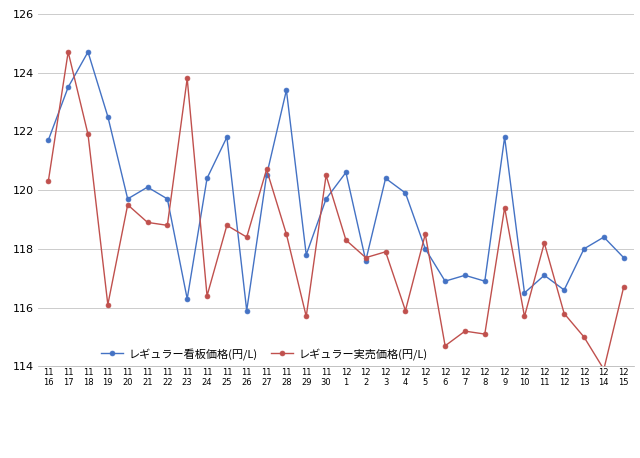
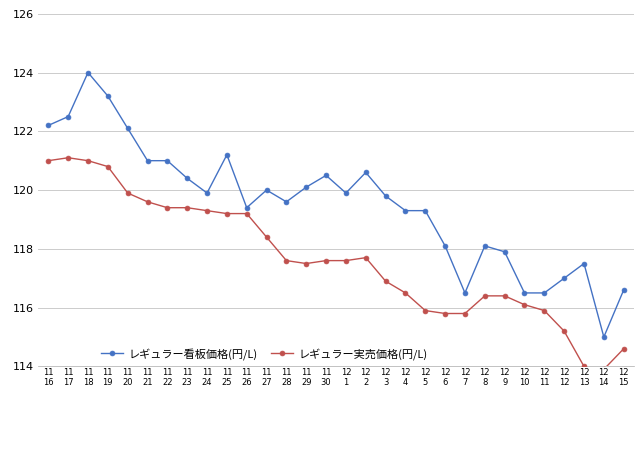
レギュラー看板価格(円/L)/11 16: 121.7 -> 122.2
レギュラー実売価格(円/L)/11 16: 120.3 -> 121.0
レギュラー看板価格(円/L)/11 17: 123.5 -> 122.5
レギュラー実売価格(円/L)/11 17: 124.7 -> 121.1
レギュラー看板価格(円/L)/11 18: 124.7 -> 124.0
レギュラー実売価格(円/L)/11 18: 121.9 -> 121.0
レギュラー看板価格(円/L)/11 19: 122.5 -> 123.2
レギュラー実売価格(円/L)/11 19: 116.1 -> 120.8
レギュラー看板価格(円/L)/11 20: 119.7 -> 122.1
レギュラー実売価格(円/L)/11 20: 119.5 -> 119.9
レギュラー看板価格(円/L)/11 21: 120.1 -> 121.0
レギュラー実売価格(円/L)/11 21: 118.9 -> 119.6
レギュラー看板価格(円/L)/11 22: 119.7 -> 121.0
レギュラー実売価格(円/L)/11 22: 118.8 -> 119.4
レギュラー看板価格(円/L)/11 23: 116.3 -> 120.4
レギュラー実売価格(円/L)/11 23: 123.8 -> 119.4
レギュラー看板価格(円/L)/11 24: 120.4 -> 119.9
レギュラー実売価格(円/L)/11 24: 116.4 -> 119.3
レギュラー看板価格(円/L)/11 25: 121.8 -> 121.2
レギュラー実売価格(円/L)/11 25: 118.8 -> 119.2
レギュラー看板価格(円/L)/11 26: 115.9 -> 119.4
レギュラー実売価格(円/L)/11 26: 118.4 -> 119.2
レギュラー看板価格(円/L)/11 27: 120.5 -> 120.0
レギュラー実売価格(円/L)/11 27: 120.7 -> 118.4
レギュラー看板価格(円/L)/11 28: 123.4 -> 119.6
レギュラー実売価格(円/L)/11 28: 118.5 -> 117.6
レギュラー看板価格(円/L)/11 29: 117.8 -> 120.1
レギュラー実売価格(円/L)/11 29: 115.7 -> 117.5
レギュラー看板価格(円/L)/11 30: 119.7 -> 120.5
レギュラー実売価格(円/L)/11 30: 120.5 -> 117.6
レギュラー看板価格(円/L)/12 1: 120.6 -> 119.9
レギュラー実売価格(円/L)/12 1: 118.3 -> 117.6
レギュラー看板価格(円/L)/12 2: 117.6 -> 120.6
レギュラー看板価格(円/L)/12 3: 120.4 -> 119.8
レギュラー実売価格(円/L)/12 3: 117.9 -> 116.9
レギュラー看板価格(円/L)/12 4: 119.9 -> 119.3
レギュラー実売価格(円/L)/12 4: 115.9 -> 116.5
レギュラー看板価格(円/L)/12 5: 118.0 -> 119.3
レギュラー実売価格(円/L)/12 5: 118.5 -> 115.9
レギュラー看板価格(円/L)/12 6: 116.9 -> 118.1
レギュラー実売価格(円/L)/12 6: 114.7 -> 115.8
レギュラー看板価格(円/L)/12 7: 117.1 -> 116.5
レギュラー実売価格(円/L)/12 7: 115.2 -> 115.8
レギュラー看板価格(円/L)/12 8: 116.9 -> 118.1
レギュラー実売価格(円/L)/12 8: 115.1 -> 116.4
レギュラー看板価格(円/L)/12 9: 121.8 -> 117.9
レギュラー実売価格(円/L)/12 9: 119.4 -> 116.4
レギュラー実売価格(円/L)/12 10: 115.7 -> 116.1
レギュラー看板価格(円/L)/12 11: 117.1 -> 116.5
レギュラー実売価格(円/L)/12 11: 118.2 -> 115.9
レギュラー看板価格(円/L)/12 12: 116.6 -> 117.0
レギュラー実売価格(円/L)/12 12: 115.8 -> 115.2
レギュラー看板価格(円/L)/12 13: 118.0 -> 117.5
レギュラー実売価格(円/L)/12 13: 115.0 -> 114.0
レギュラー看板価格(円/L)/12 14: 118.4 -> 115.0
レギュラー看板価格(円/L)/12 15: 117.7 -> 116.6
レギュラー実売価格(円/L)/12 15: 116.7 -> 114.6
